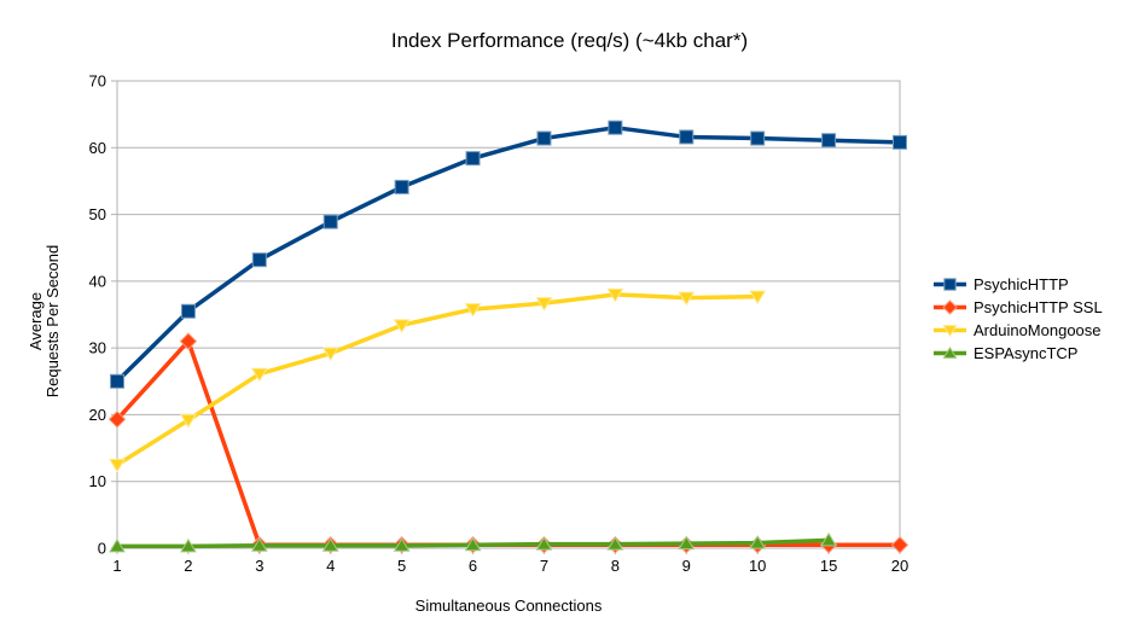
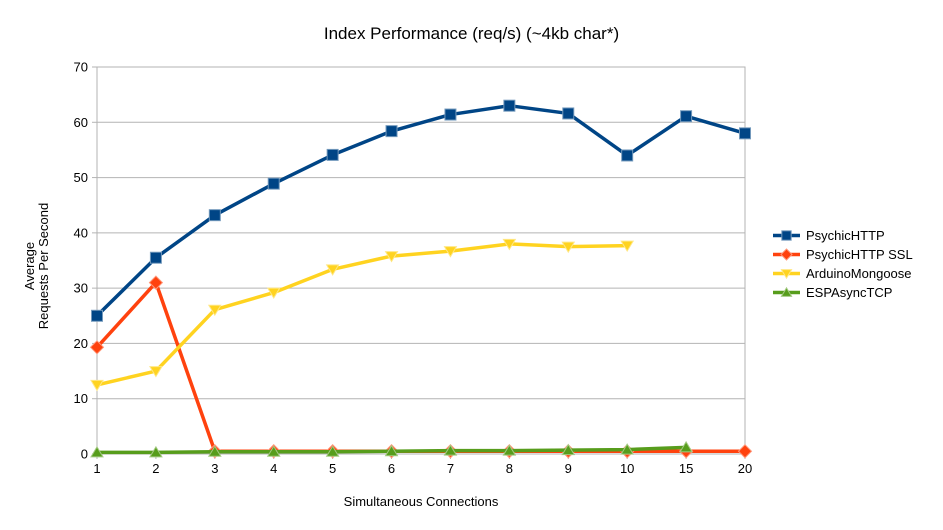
ArduinoMongoose/2: 19 -> 15
PsychicHTTP/10: 61 -> 54
PsychicHTTP/20: 61 -> 58
